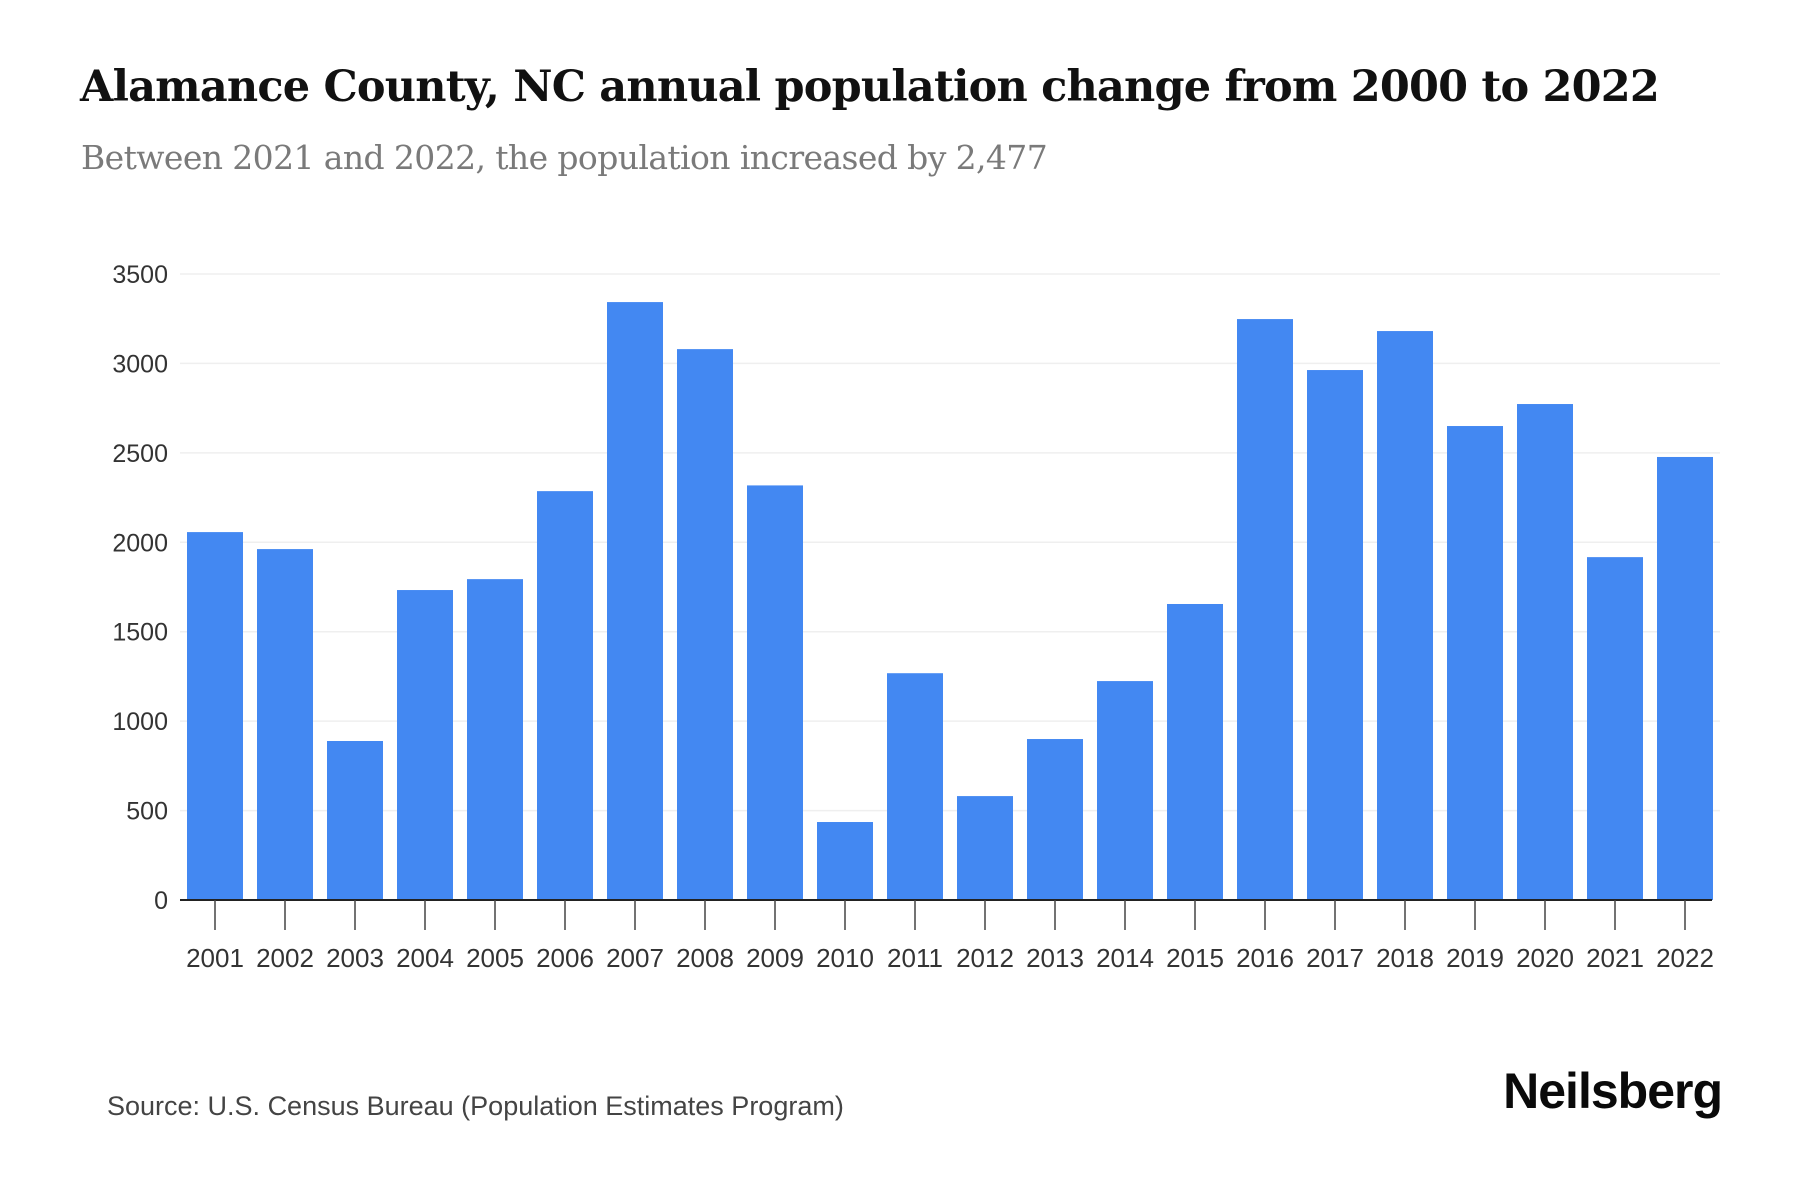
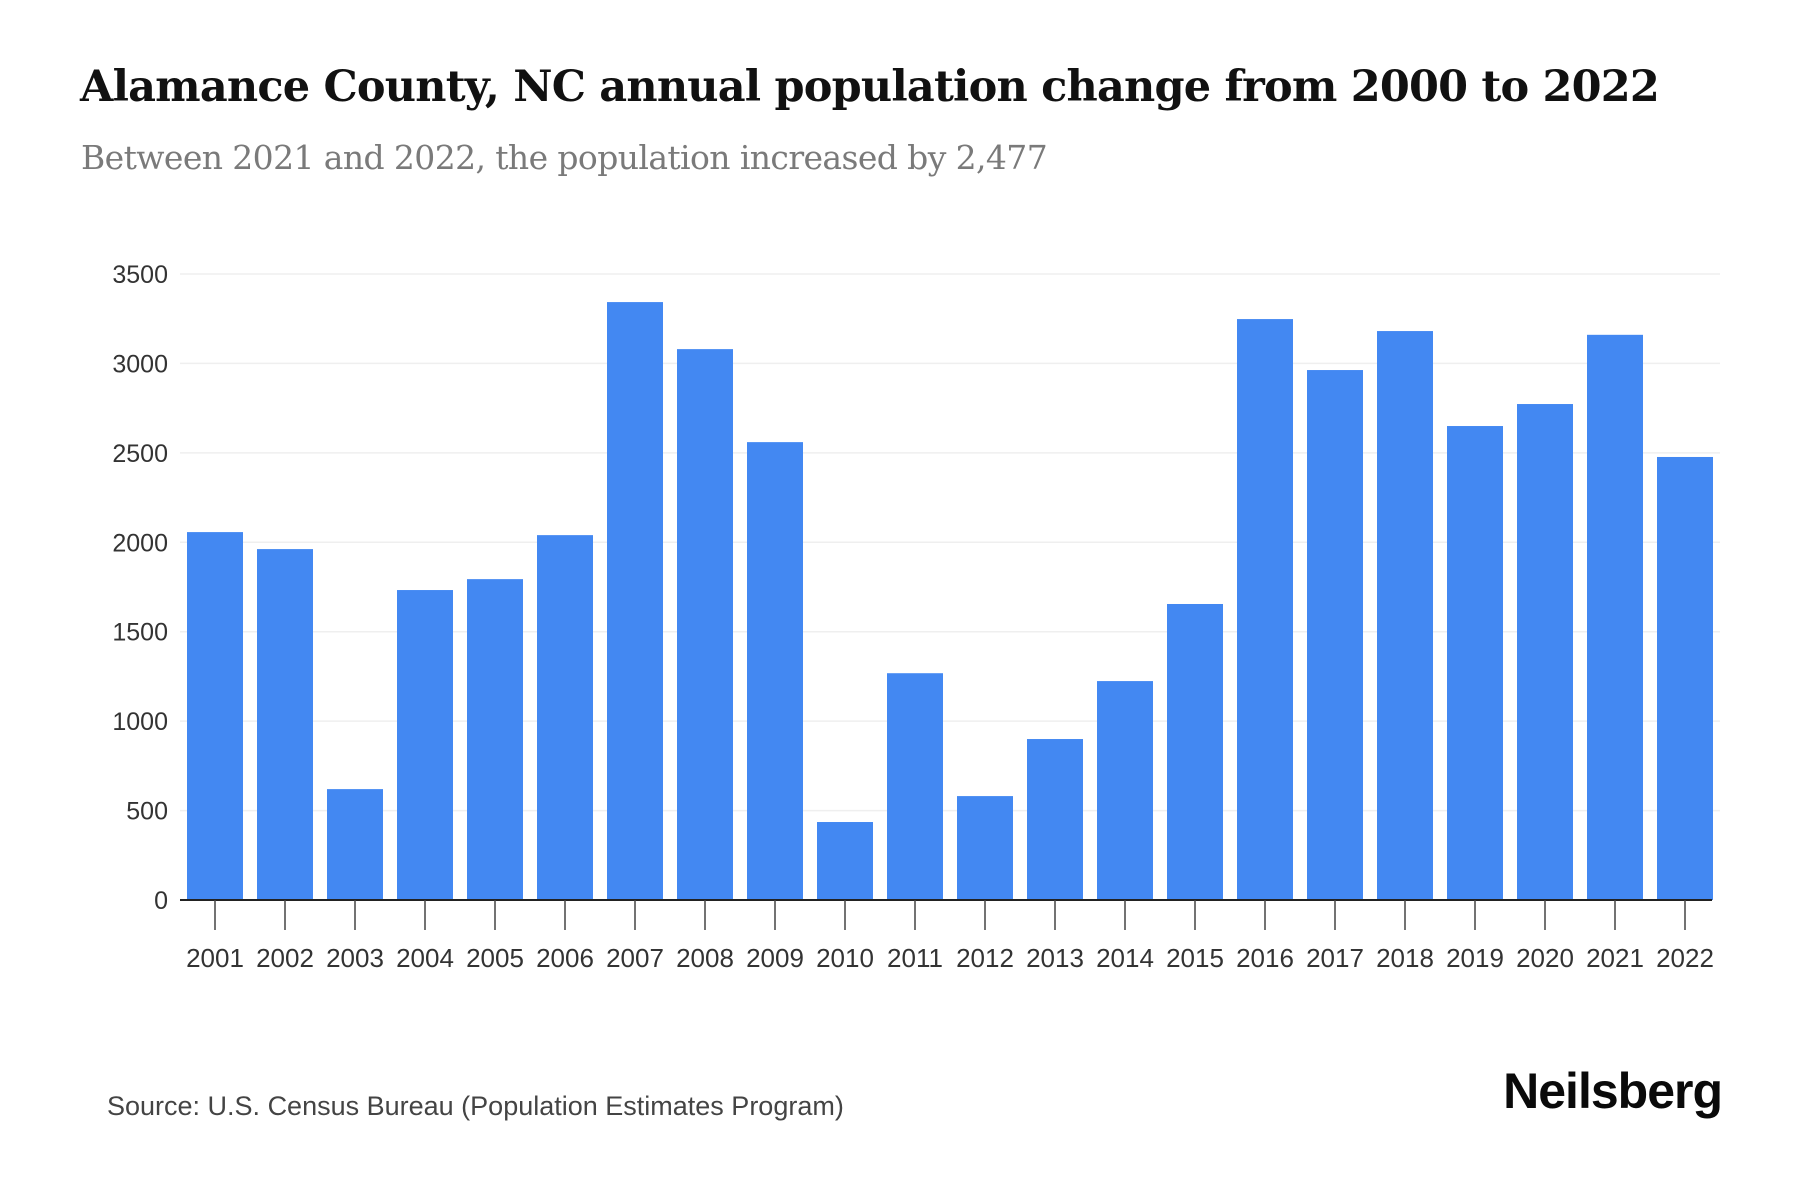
2003: 890 -> 620
2006: 2290 -> 2040
2009: 2320 -> 2560
2021: 1920 -> 3160
